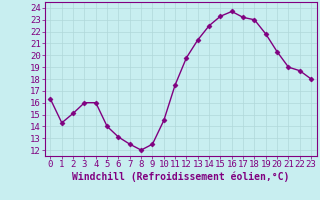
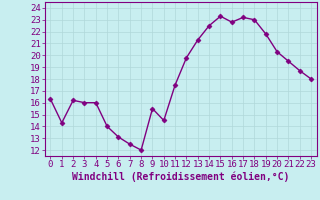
2: 15.1 -> 16.2
9: 12.5 -> 15.5
16: 23.7 -> 22.8
21: 19.0 -> 19.5
